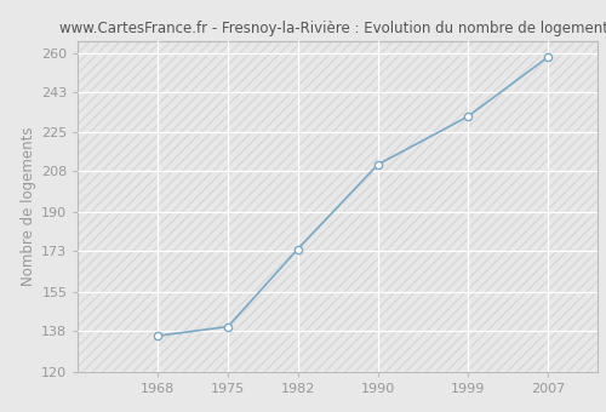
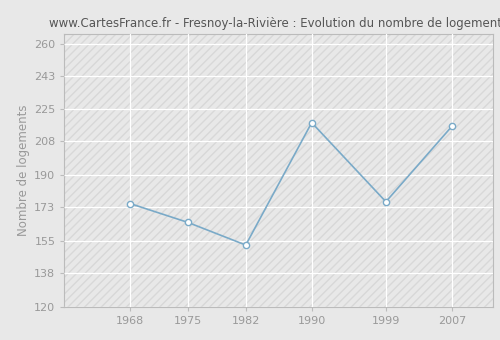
1968: 136 -> 175
1975: 140 -> 165
1982: 174 -> 153
1990: 211 -> 218
1999: 232 -> 176
2007: 258 -> 216
